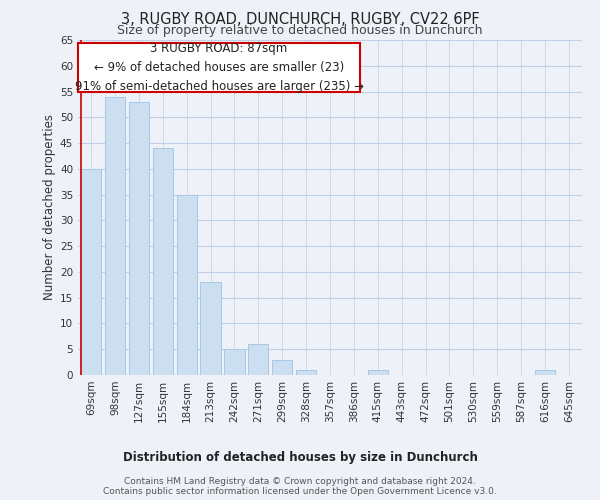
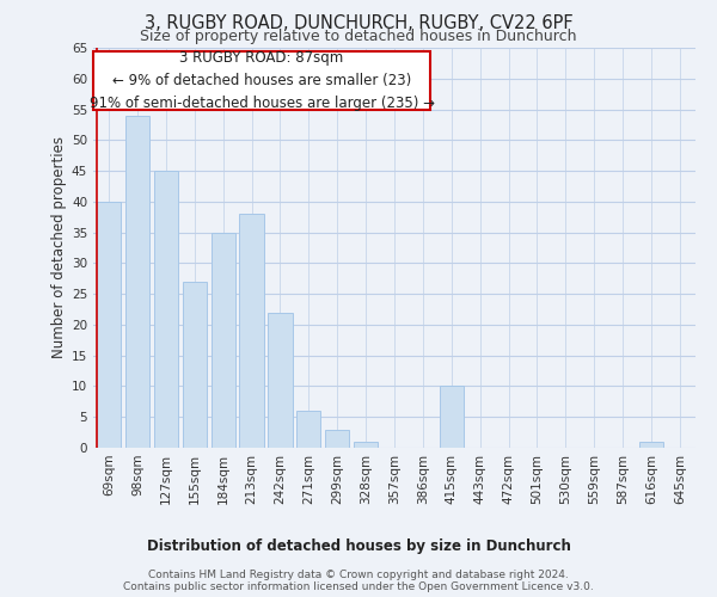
127sqm: 53 -> 45
155sqm: 44 -> 27
213sqm: 18 -> 38
242sqm: 5 -> 22
415sqm: 1 -> 10
